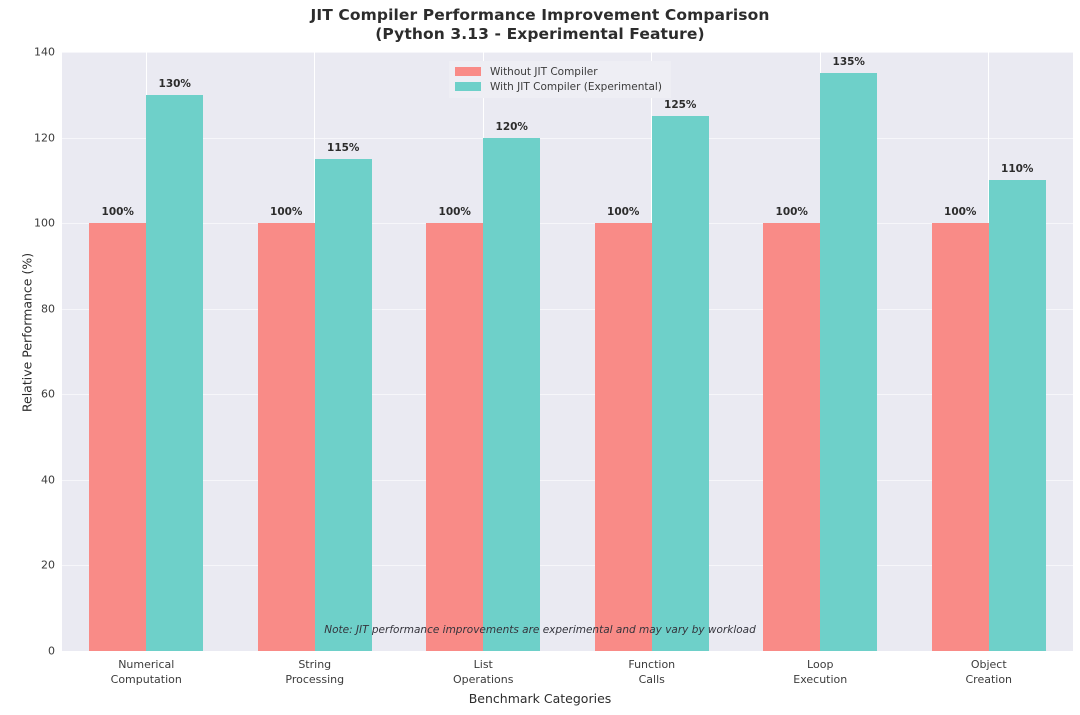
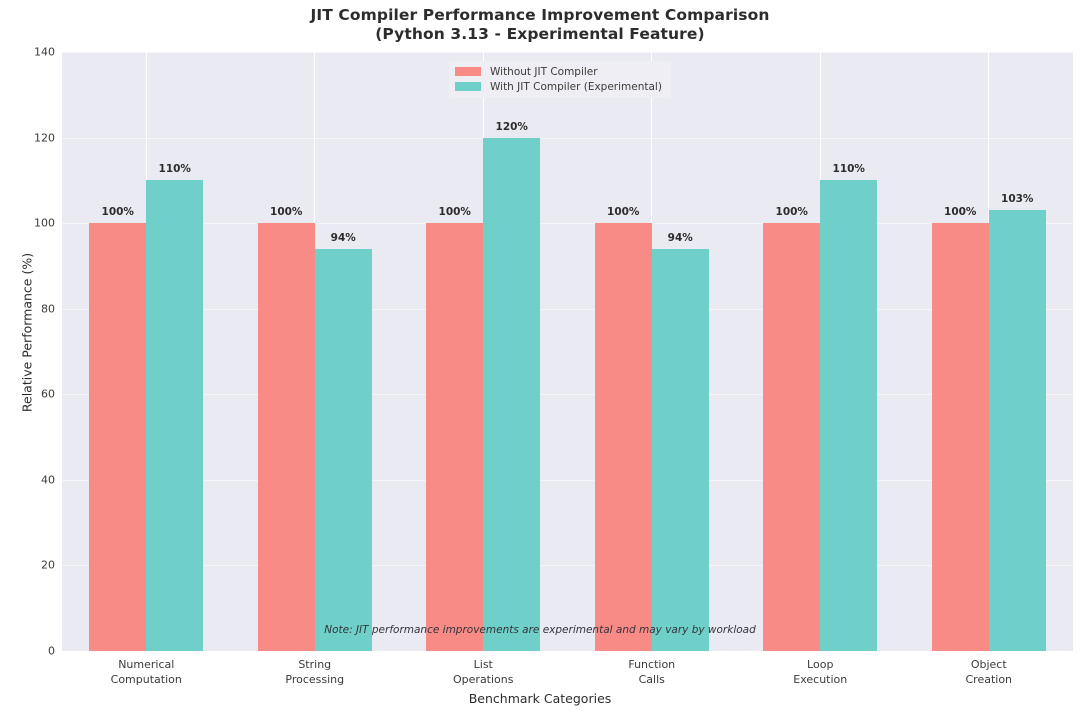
With JIT Compiler (Experimental)/Numerical Computation: 130% -> 110%
With JIT Compiler (Experimental)/String Processing: 115% -> 94%
With JIT Compiler (Experimental)/Function Calls: 125% -> 94%
With JIT Compiler (Experimental)/Loop Execution: 135% -> 110%
With JIT Compiler (Experimental)/Object Creation: 110% -> 103%
